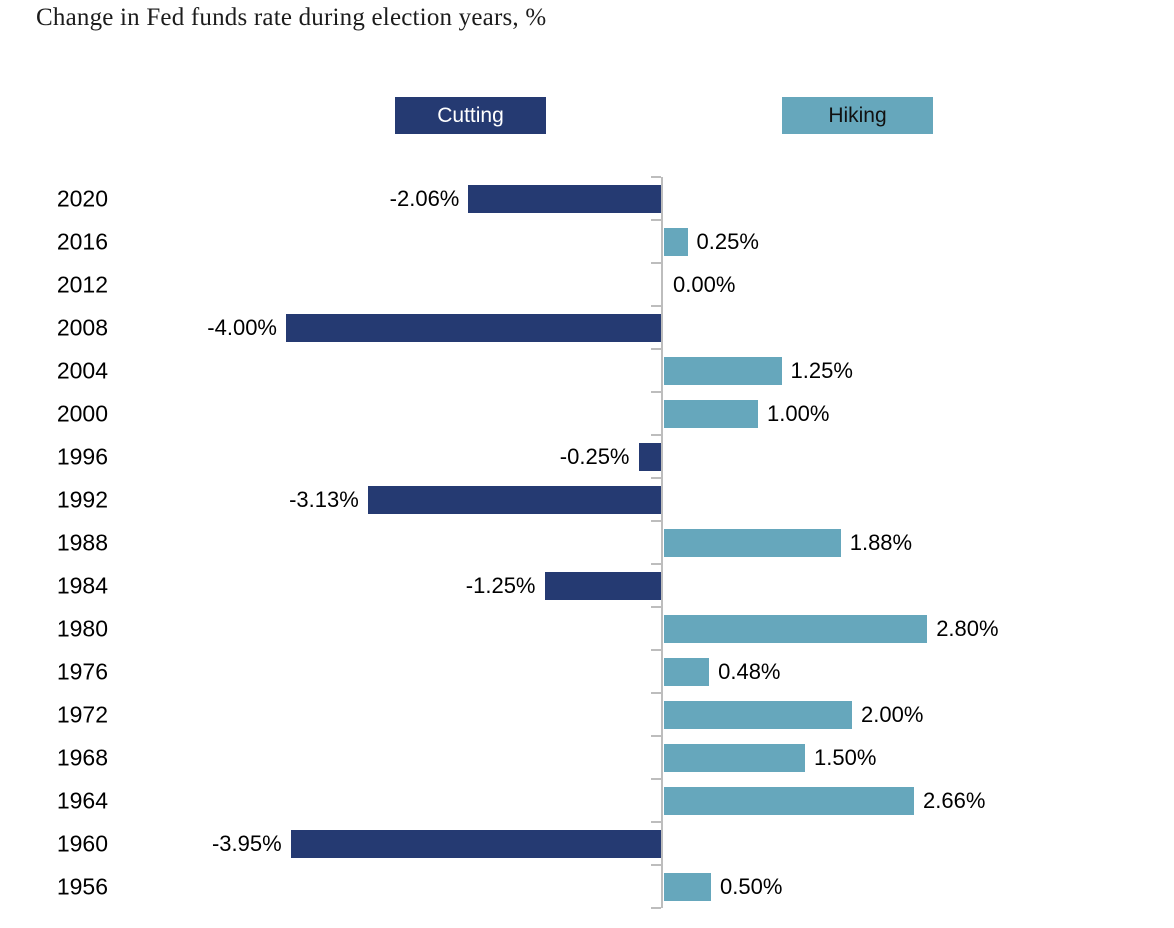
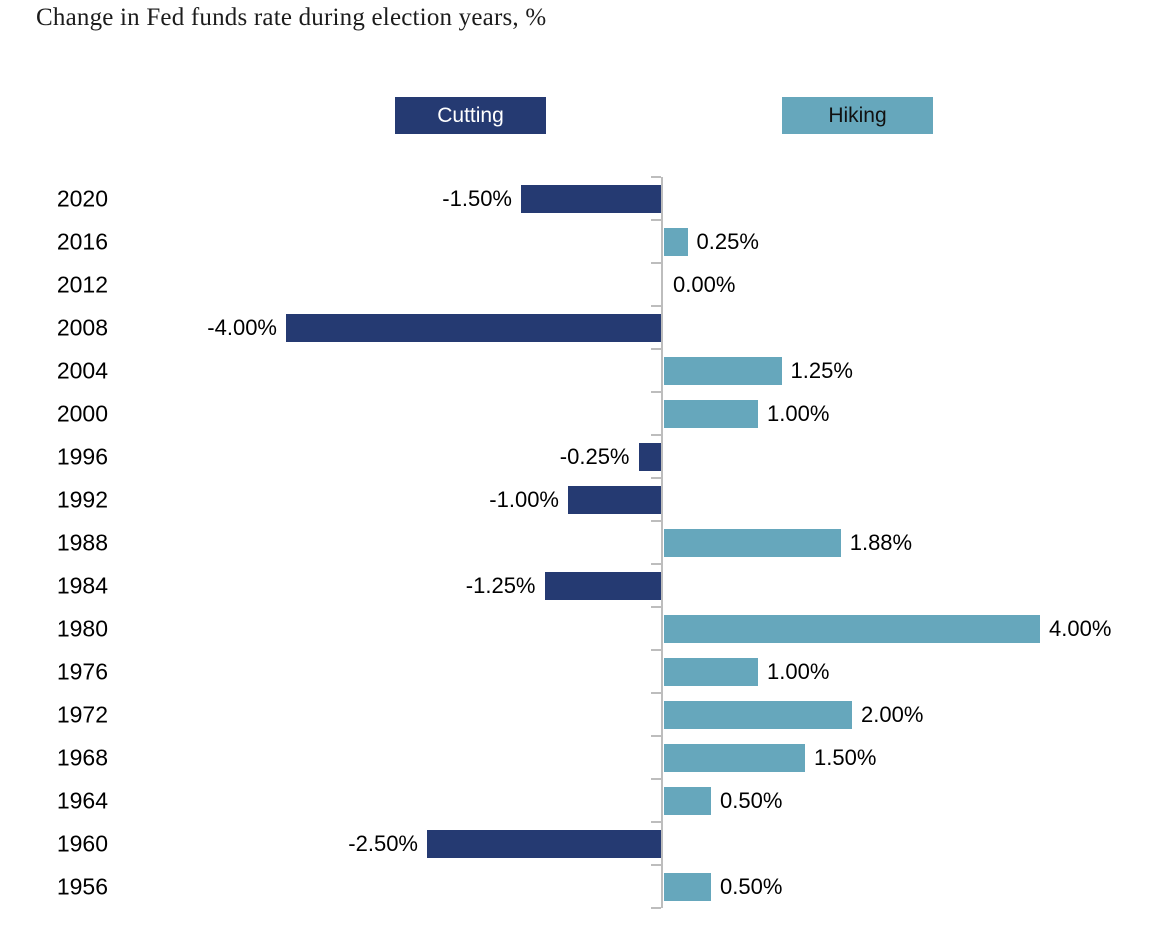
2020: -2.06% -> -1.50%
1992: -3.13% -> -1.00%
1980: 2.80% -> 4.00%
1976: 0.48% -> 1.00%
1964: 2.66% -> 0.50%
1960: -3.95% -> -2.50%
